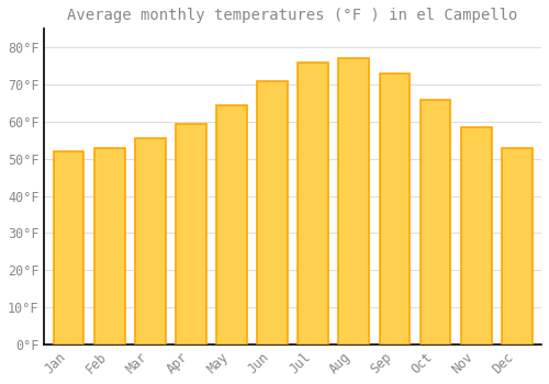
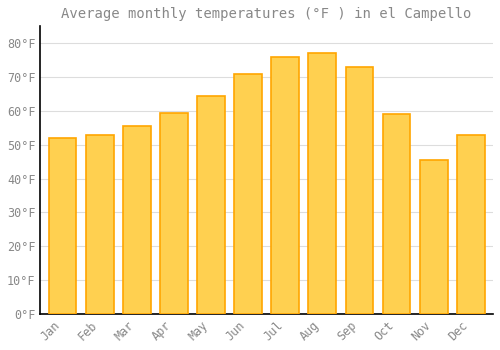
Oct: 66.0°F -> 59.0°F
Nov: 58.5°F -> 45.5°F
